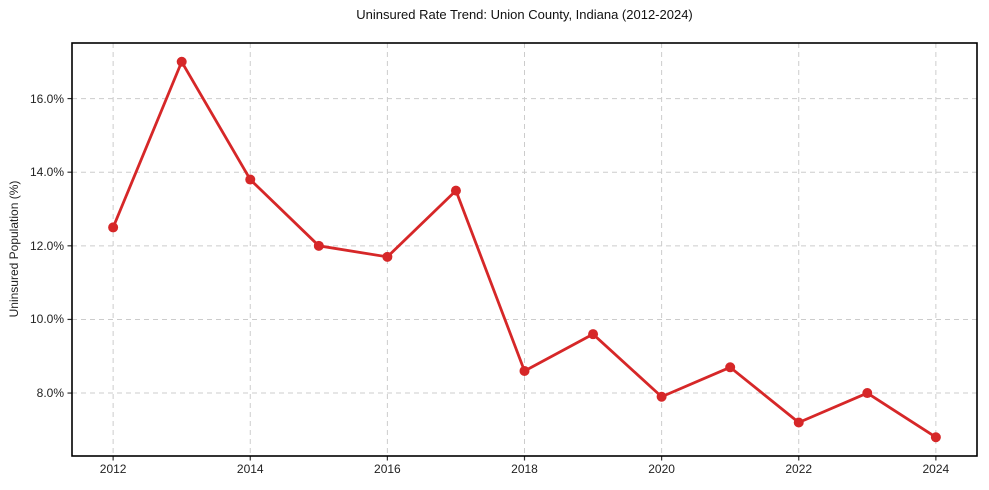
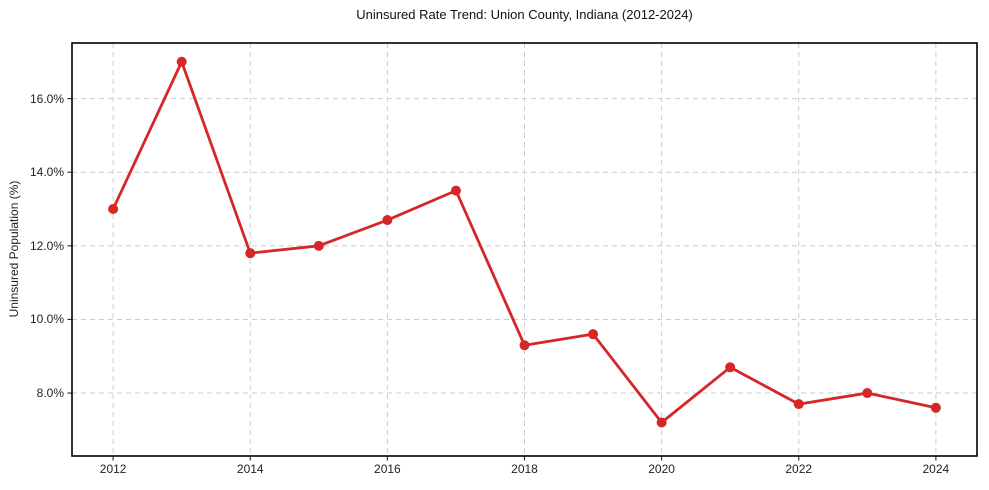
2012: 12.5% -> 13.0%
2014: 13.8% -> 11.8%
2016: 11.7% -> 12.7%
2018: 8.6% -> 9.3%
2020: 7.9% -> 7.2%
2022: 7.2% -> 7.7%
2024: 6.8% -> 7.6%
